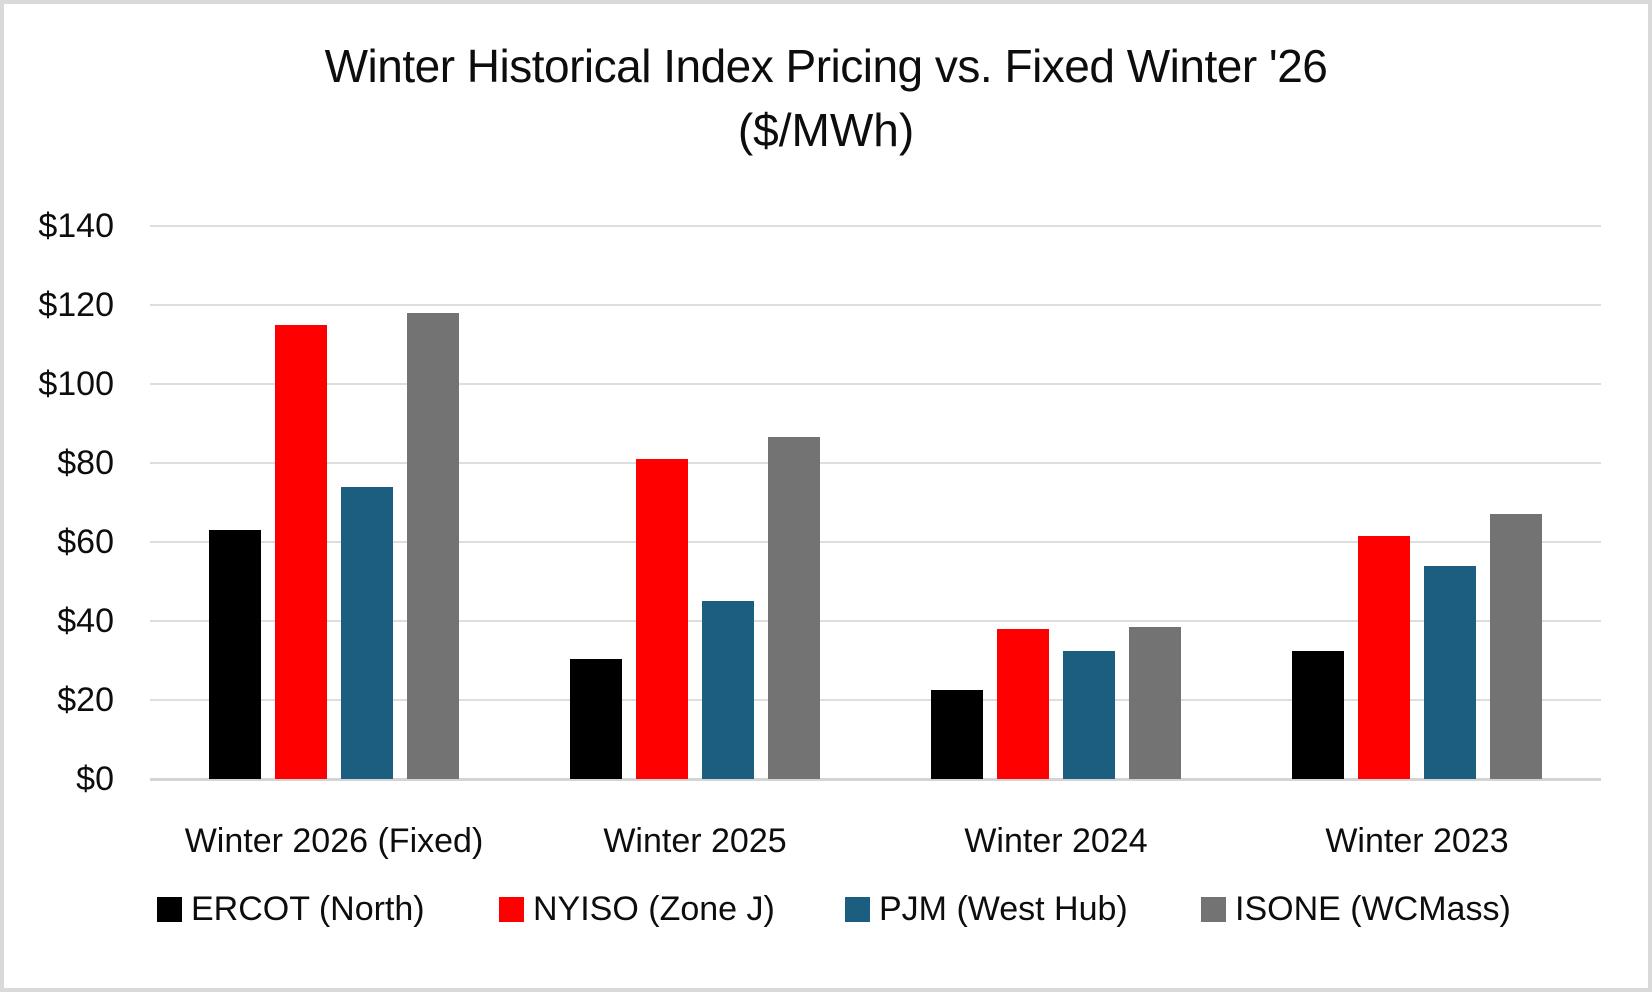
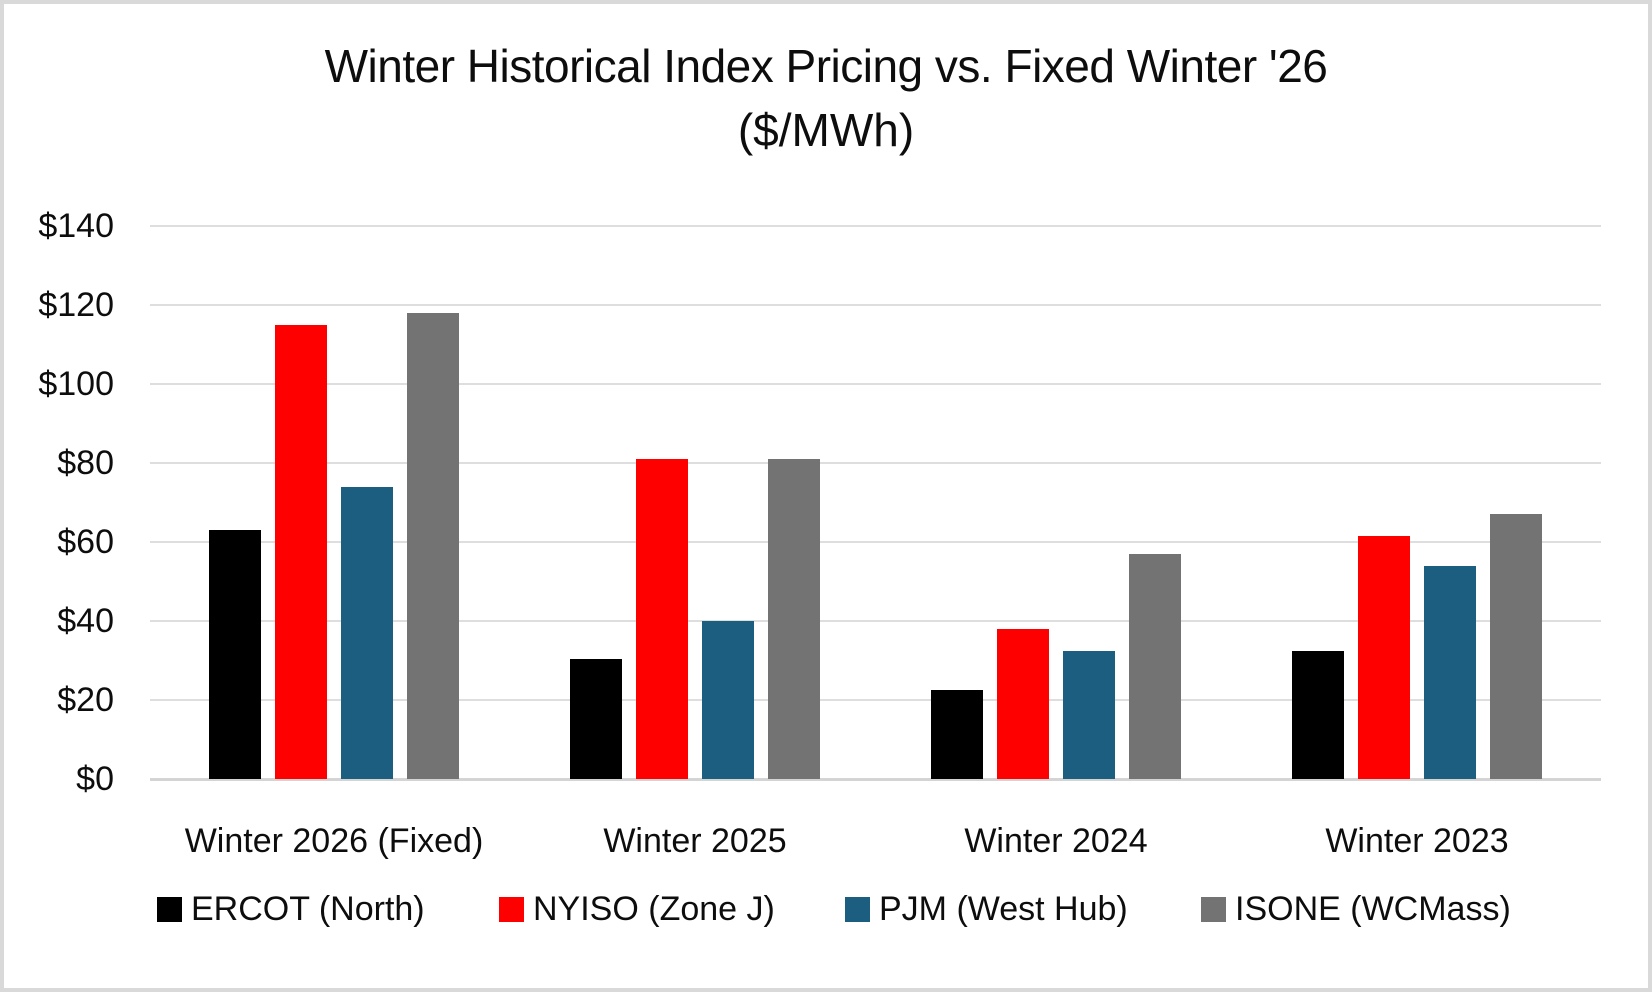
PJM (West Hub)/Winter 2025: $45 -> $40
ISONE (WCMass)/Winter 2025: $86 -> $81
ISONE (WCMass)/Winter 2024: $38 -> $57
